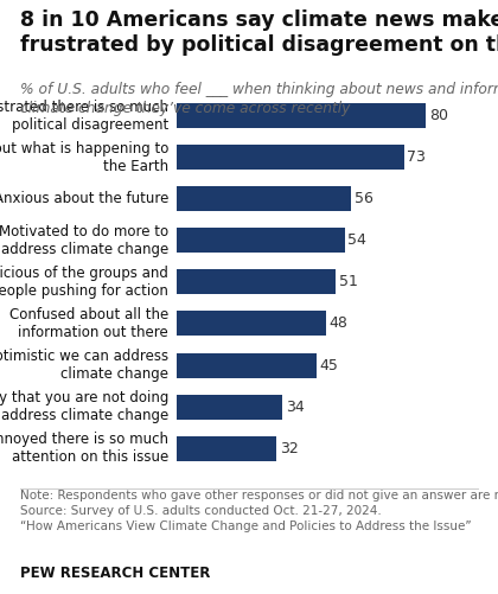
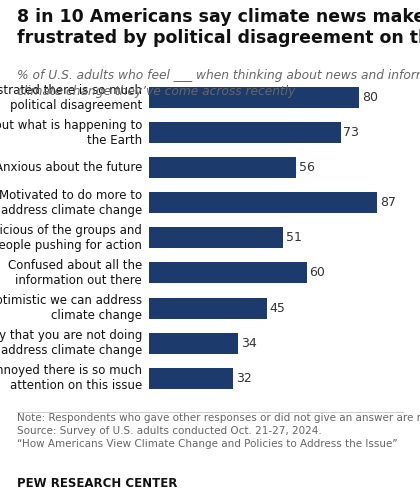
Motivated to do more to address climate change: 54 -> 87
Confused about all the information out there: 48 -> 60
